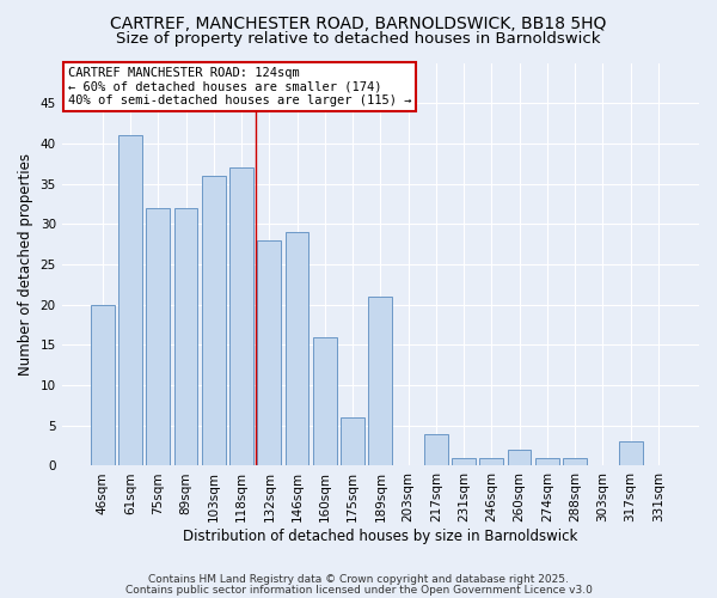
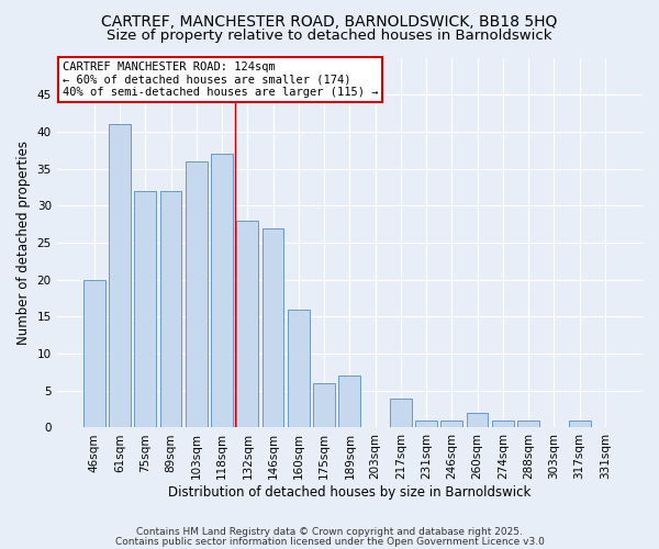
146sqm: 29 -> 27
189sqm: 21 -> 7
317sqm: 3 -> 1
